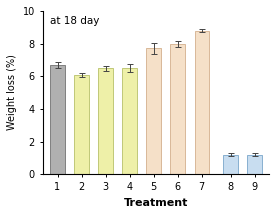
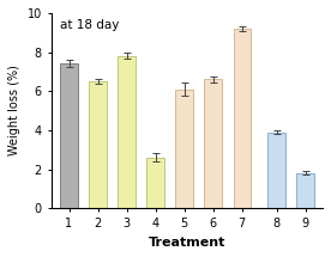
1: 6.7 -> 7.4
2: 6.1 -> 6.5
3: 6.5 -> 7.8
4: 6.5 -> 2.6
5: 7.7 -> 6.1
6: 8.0 -> 6.6
7: 8.8 -> 9.2
8: 1.2 -> 3.9
9: 1.2 -> 1.8
